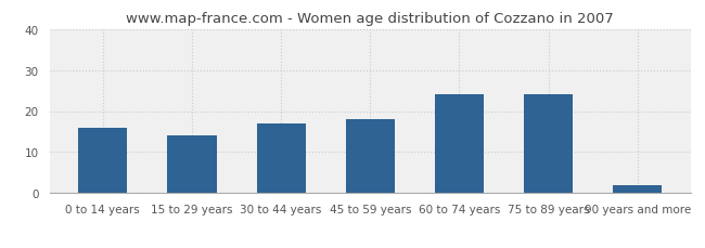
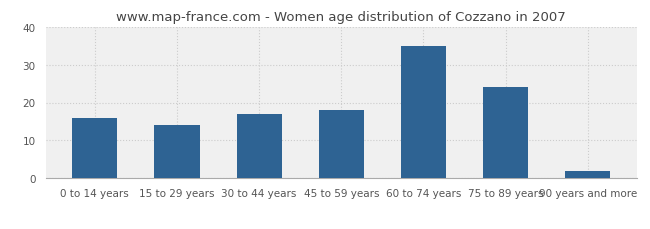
60 to 74 years: 24 -> 35
